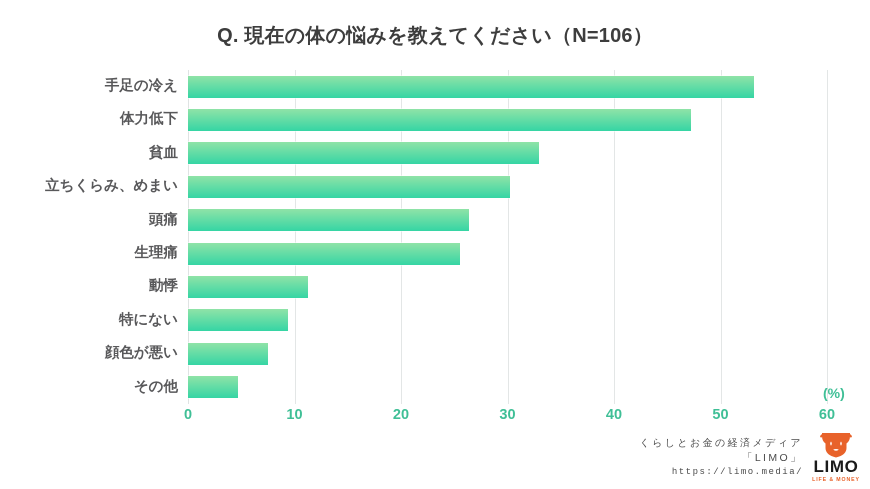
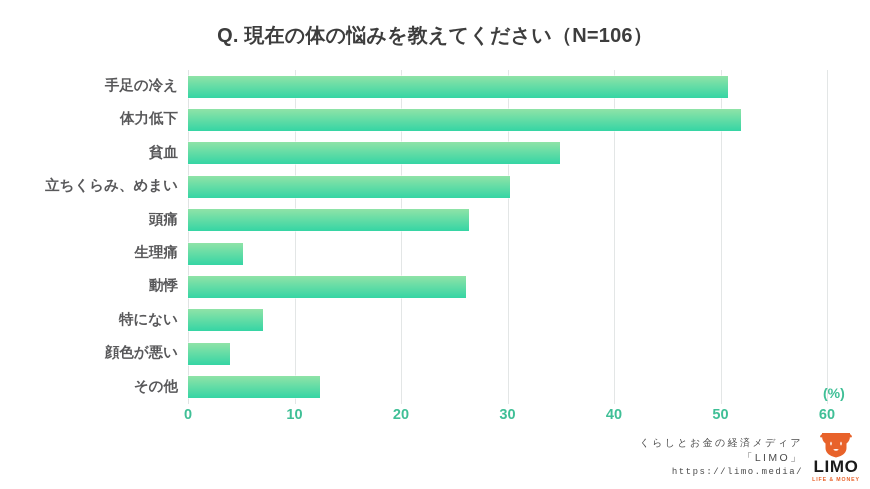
手足の冷え: 53.1 -> 50.7
体力低下: 47.2 -> 51.9
貧血: 33.0 -> 34.9
生理痛: 25.5 -> 5.2
動悸: 11.3 -> 26.1
特にない: 9.4 -> 7.0
顔色が悪い: 7.5 -> 3.9
その他: 4.7 -> 12.4
